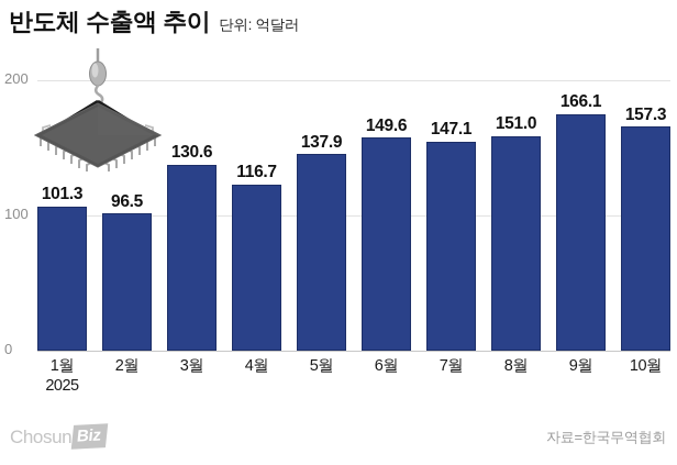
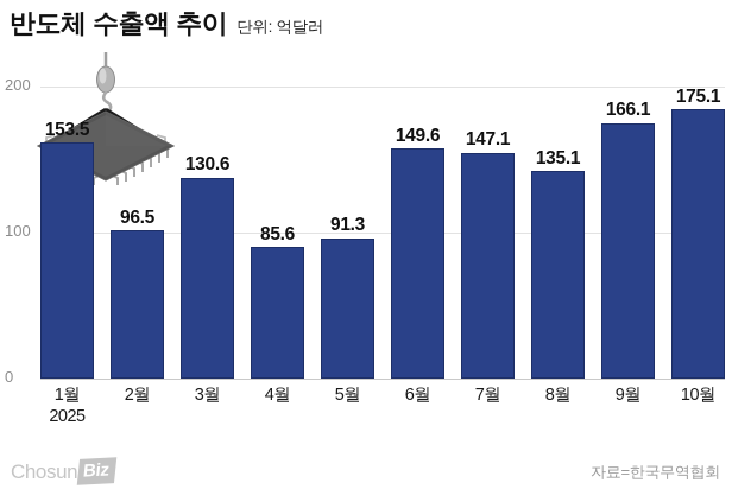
1월: 101.3 -> 153.5
4월: 116.7 -> 85.6
5월: 137.9 -> 91.3
8월: 151.0 -> 135.1
10월: 157.3 -> 175.1
